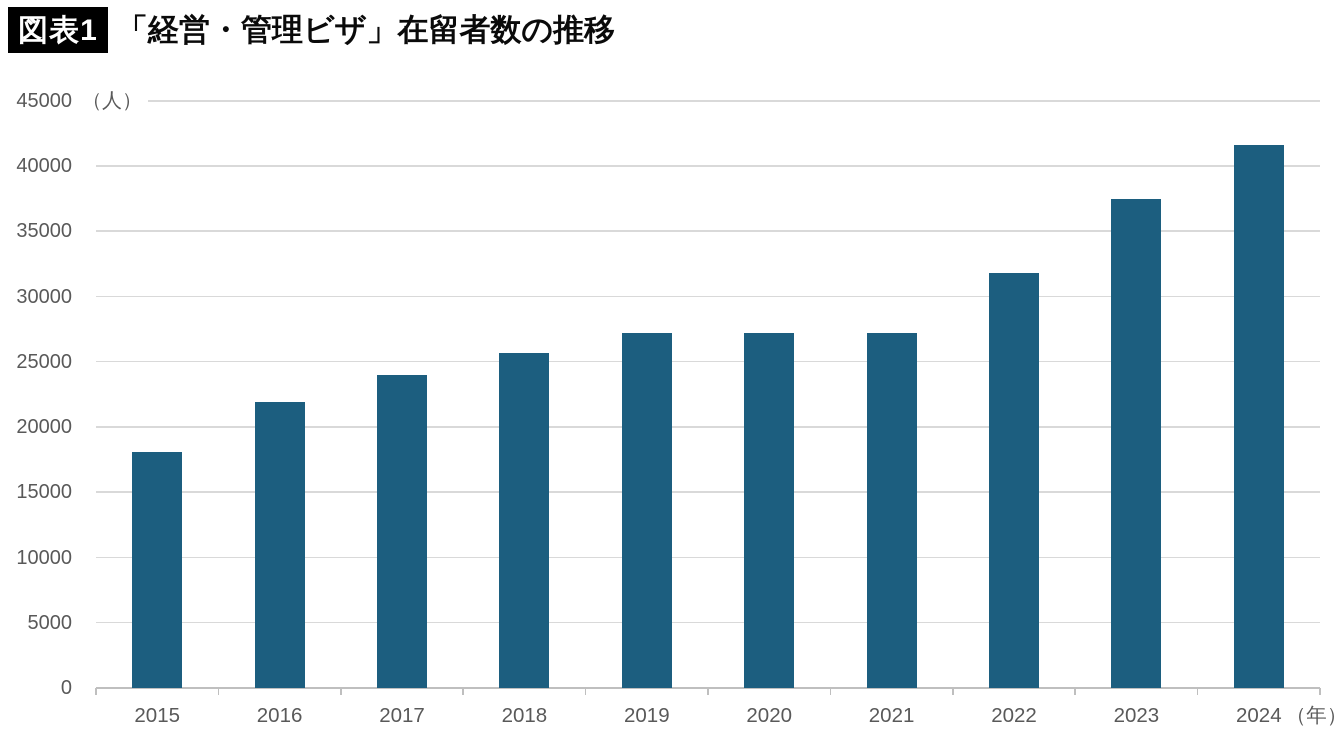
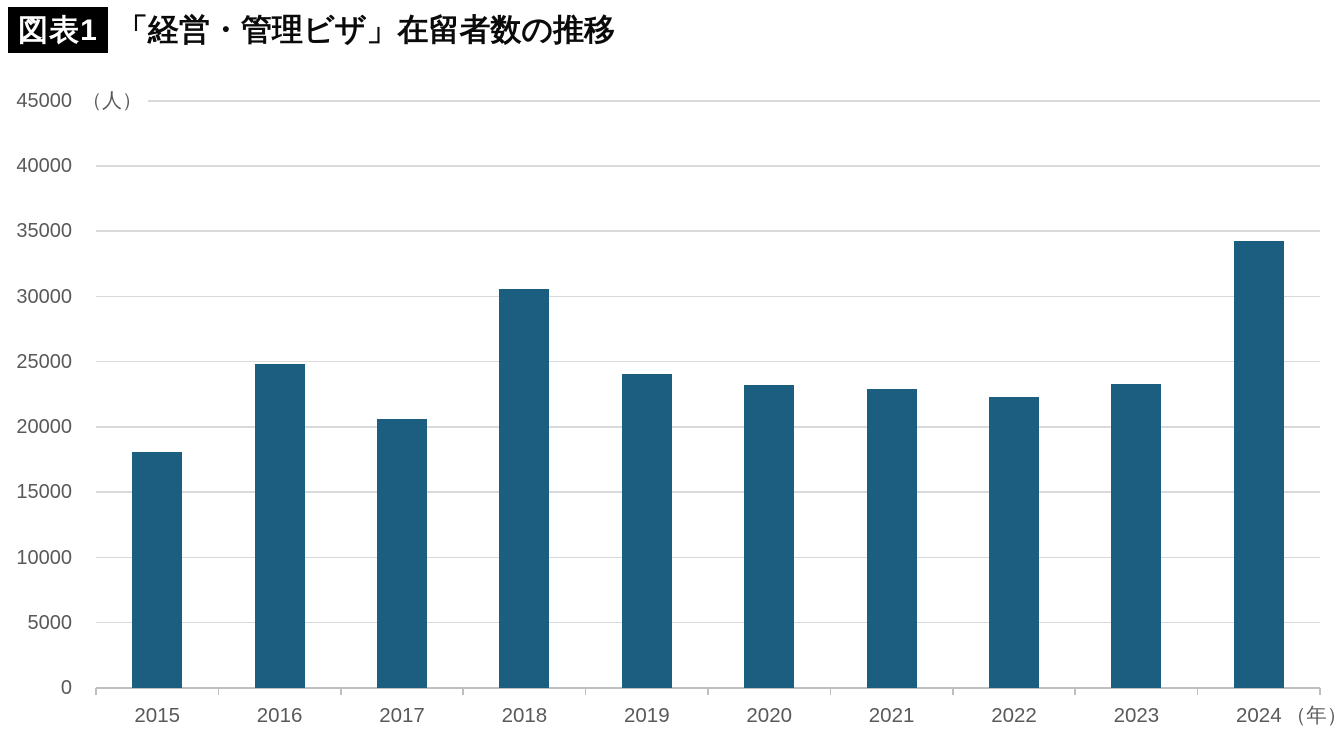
2016: 21900 -> 24800
2017: 24000 -> 20600
2018: 25700 -> 30600
2019: 27200 -> 24100
2020: 27200 -> 23200
2021: 27200 -> 22900
2022: 31800 -> 22300
2023: 37500 -> 23300
2024: 41600 -> 34300
